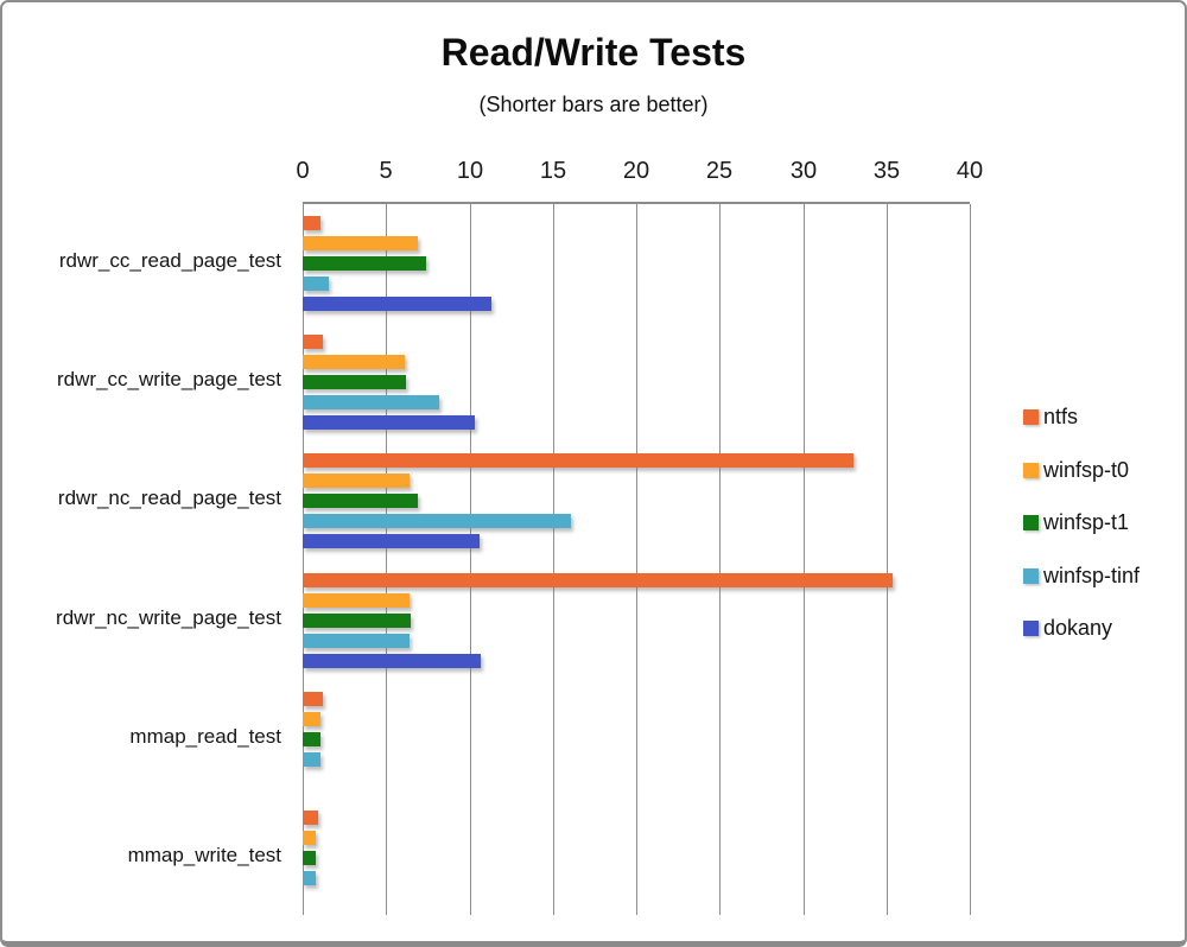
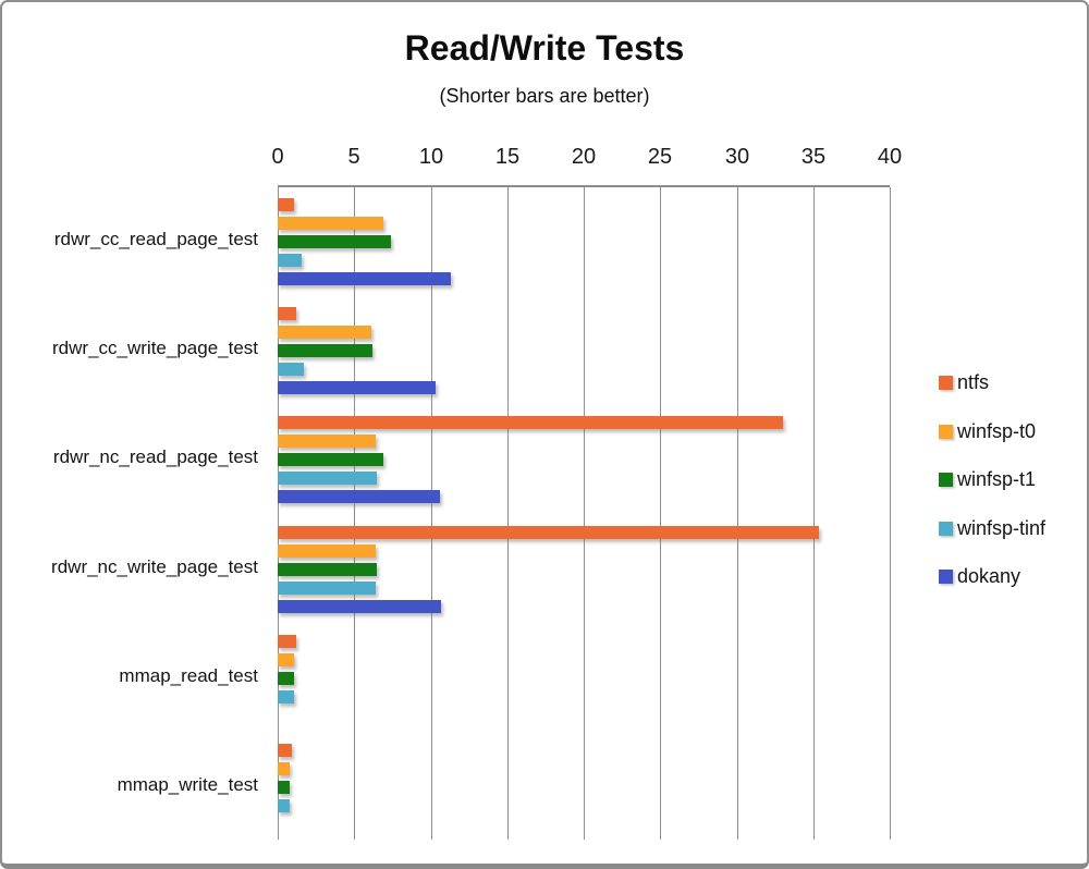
winfsp-tinf/rdwr_cc_write_page_test: 8.2 -> 1.7
winfsp-tinf/rdwr_nc_read_page_test: 16.1 -> 6.5
